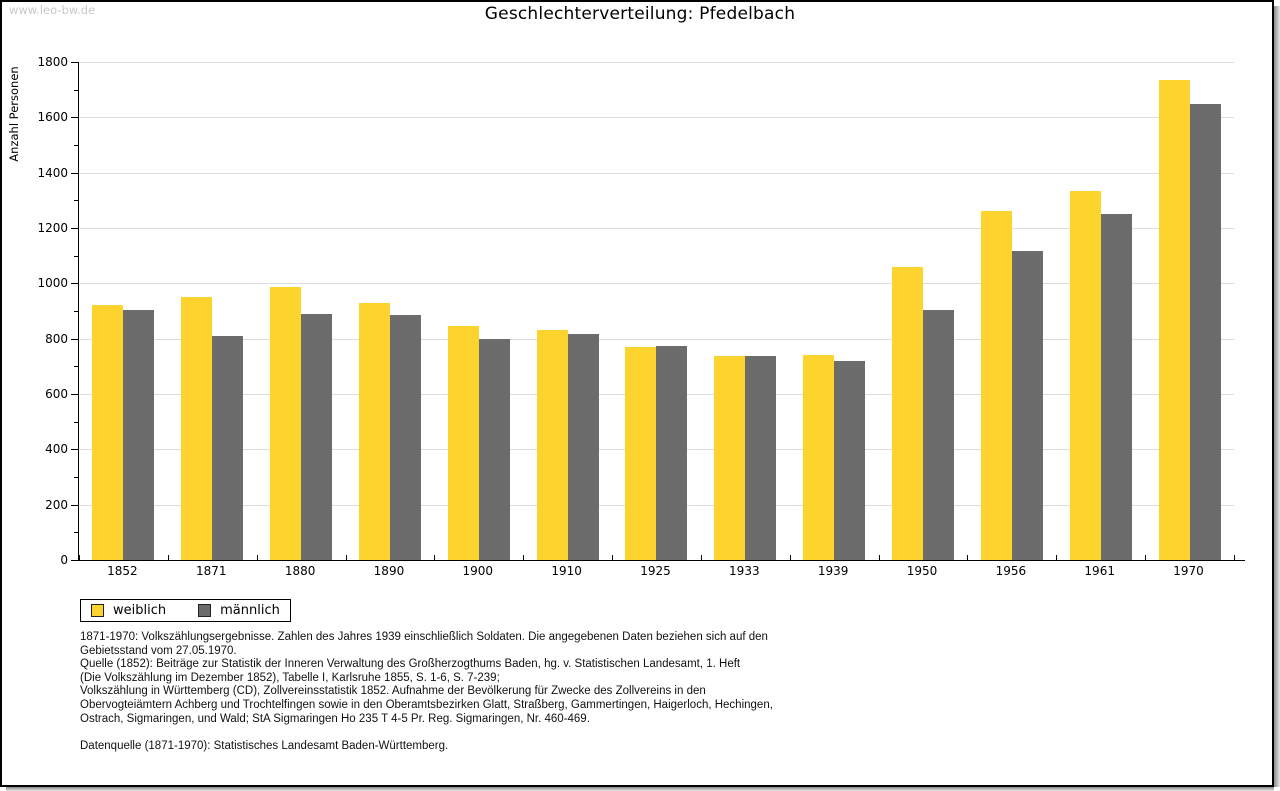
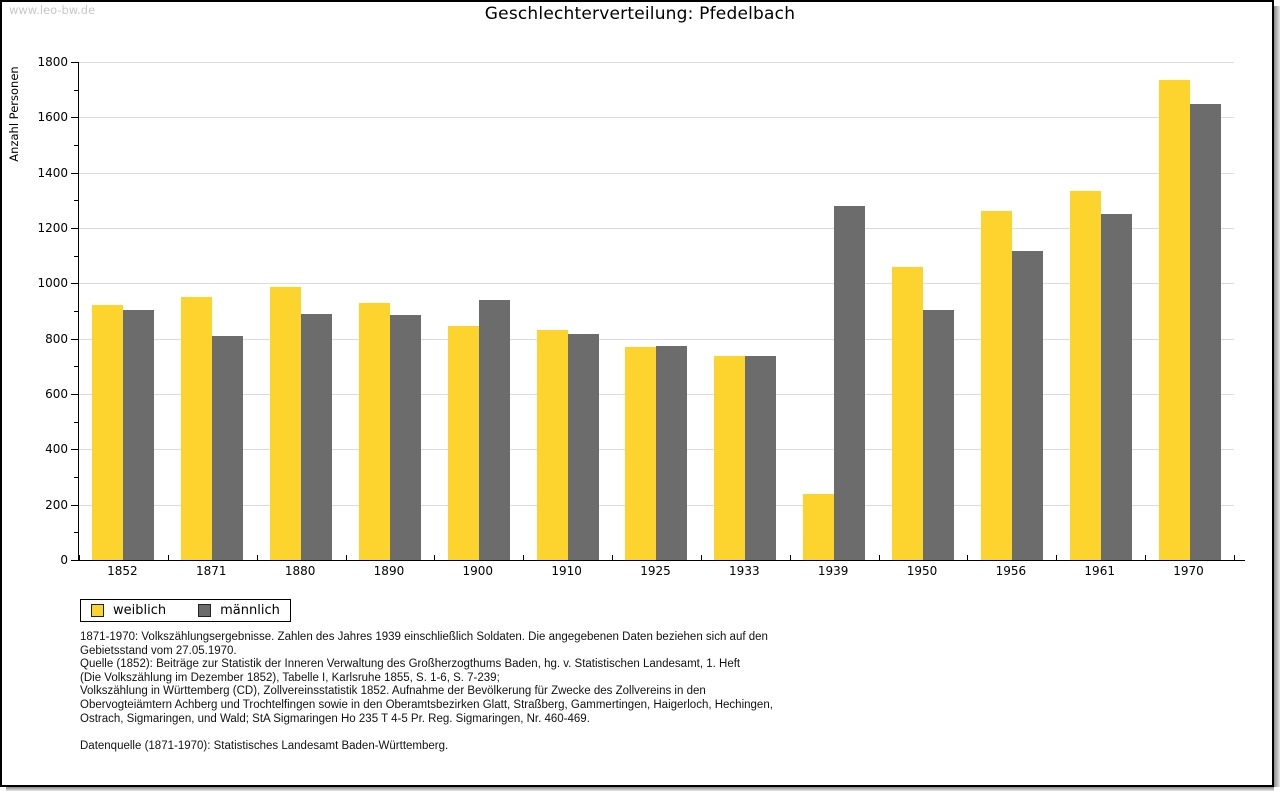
männlich/1900: 800 -> 940
weiblich/1939: 740 -> 240
männlich/1939: 720 -> 1280
